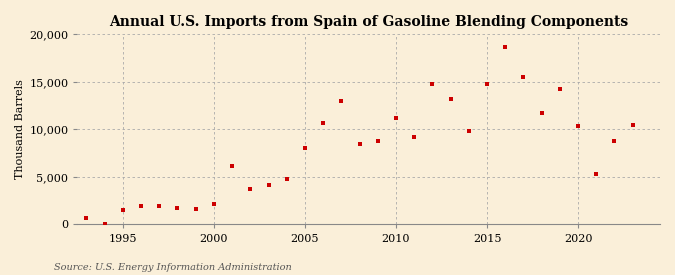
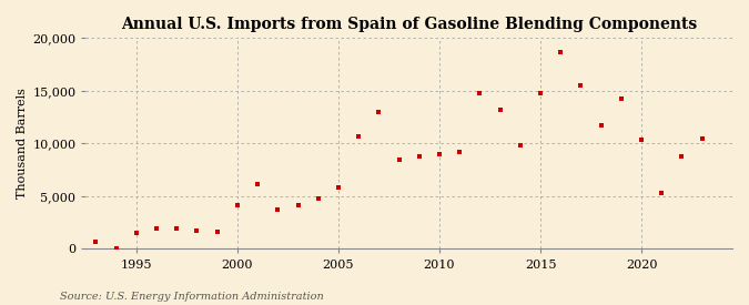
2000: 2,200 -> 4,200
2005: 8,000 -> 5,800
2010: 11,200 -> 9,000
